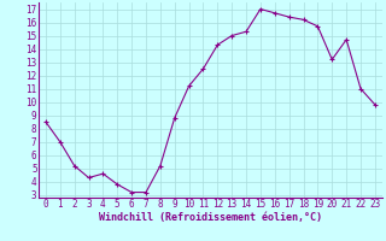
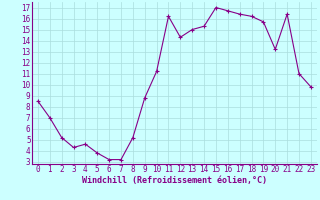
11: 12.5 -> 16.2
21: 14.7 -> 16.4
